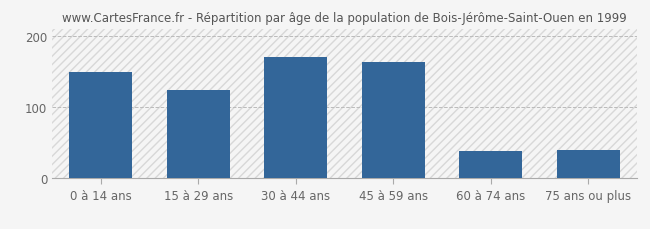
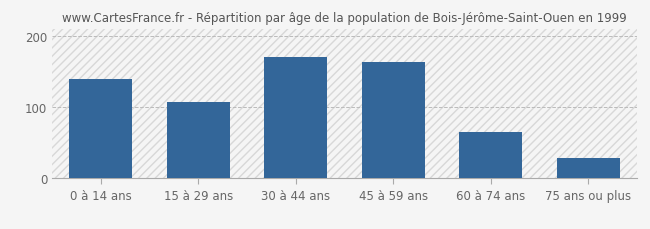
0 à 14 ans: 150 -> 140
15 à 29 ans: 124 -> 108
60 à 74 ans: 38 -> 65
75 ans ou plus: 40 -> 28
